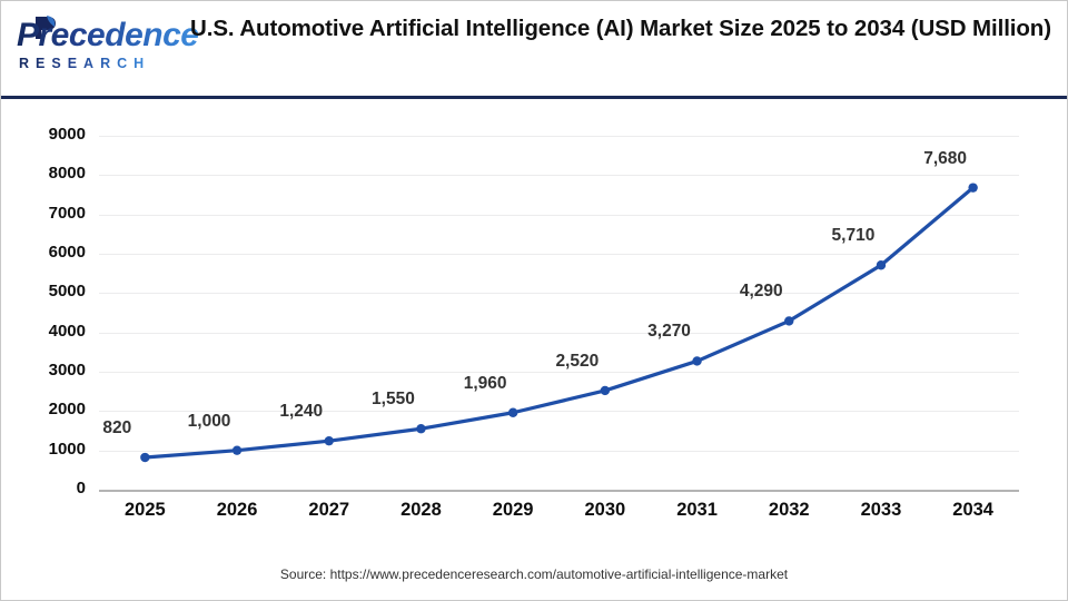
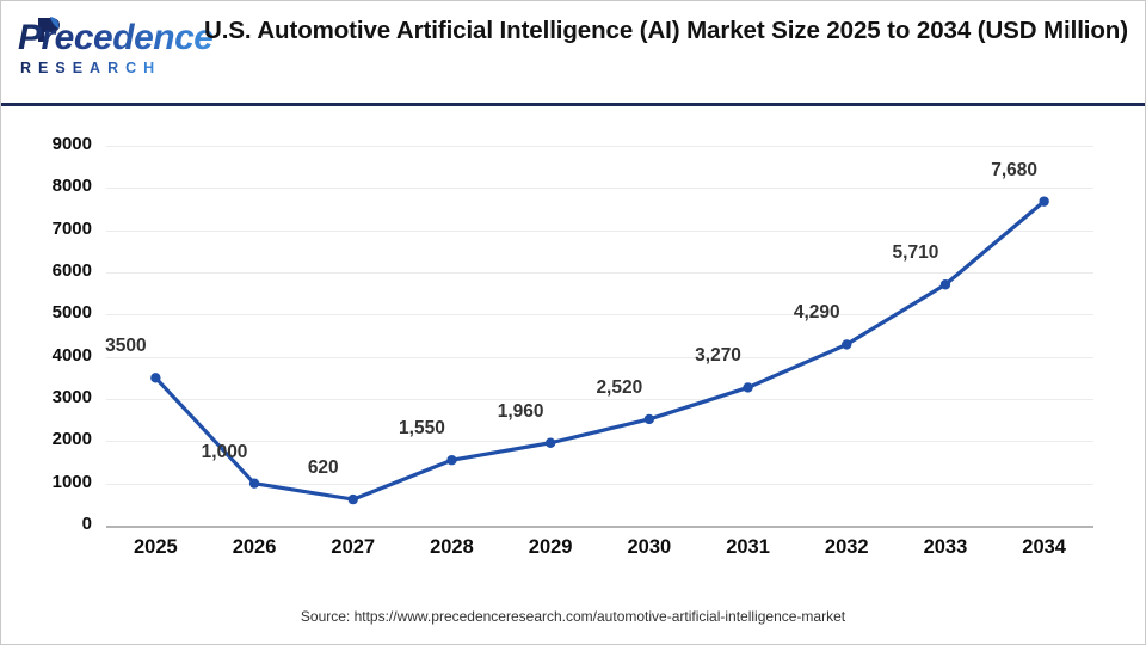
2025: 820 -> 3500
2027: 1,240 -> 620
